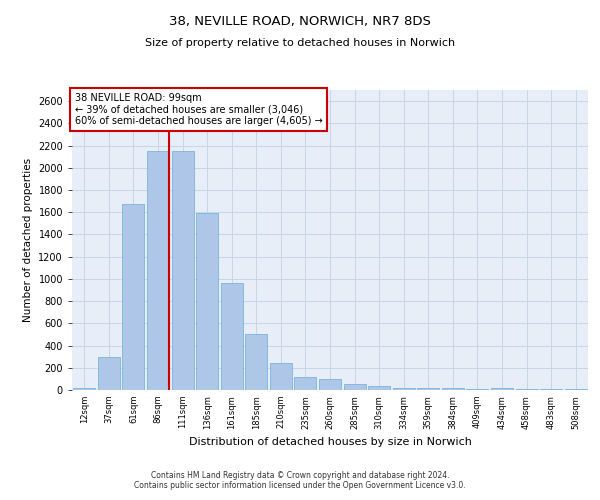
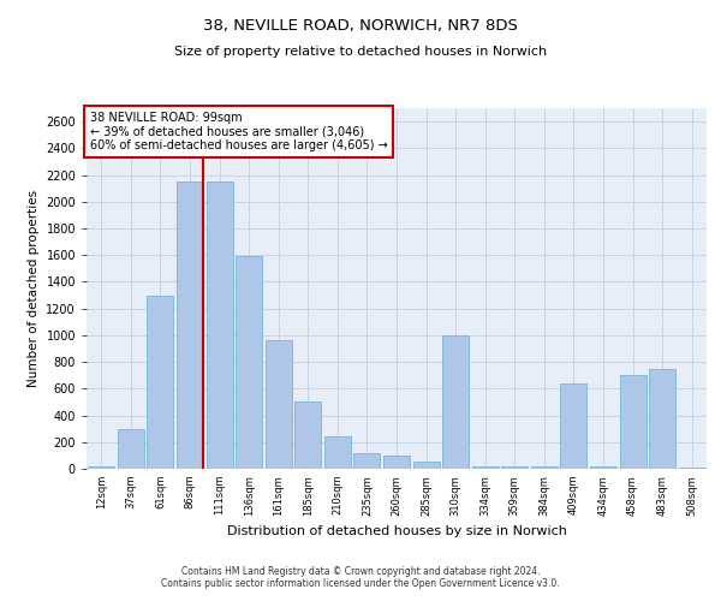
61sqm: 1670 -> 1300
310sqm: 40 -> 1000
409sqm: 10 -> 640
458sqm: 10 -> 700
483sqm: 0 -> 750
